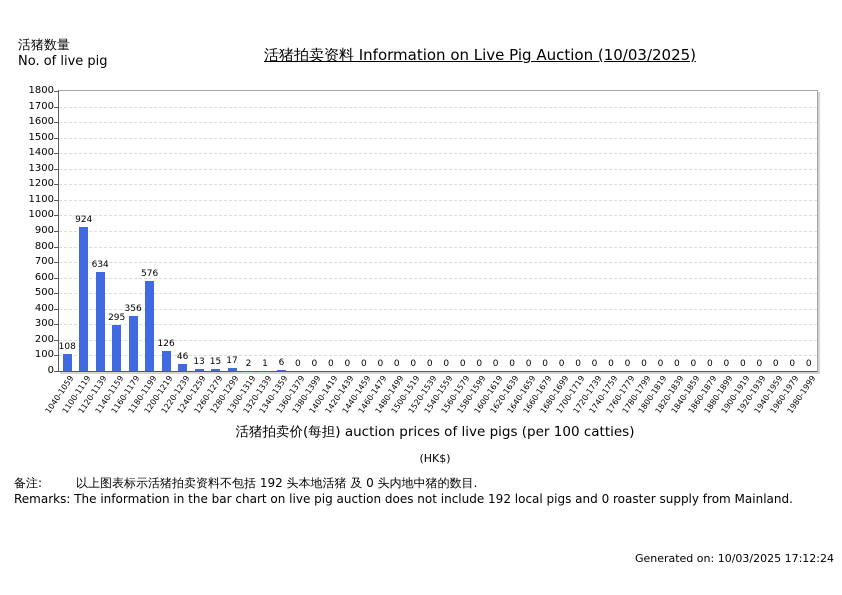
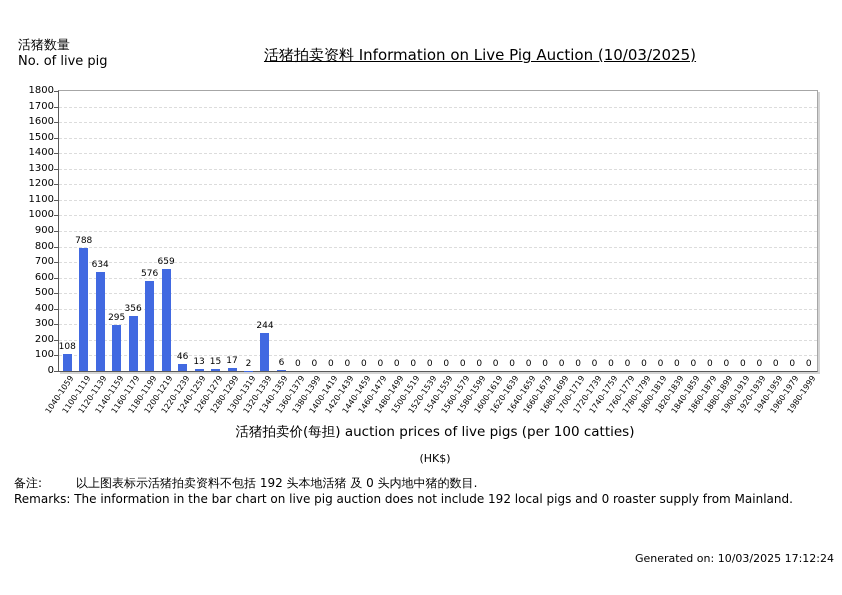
1100-1119: 924 -> 788
1200-1219: 126 -> 659
1320-1339: 1 -> 244
